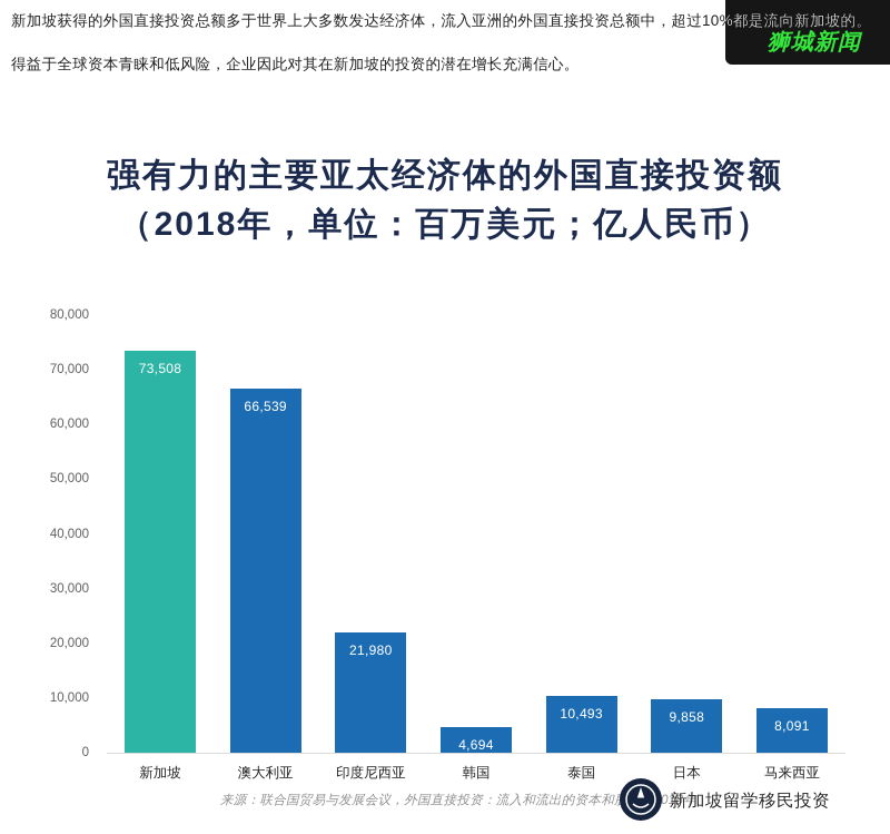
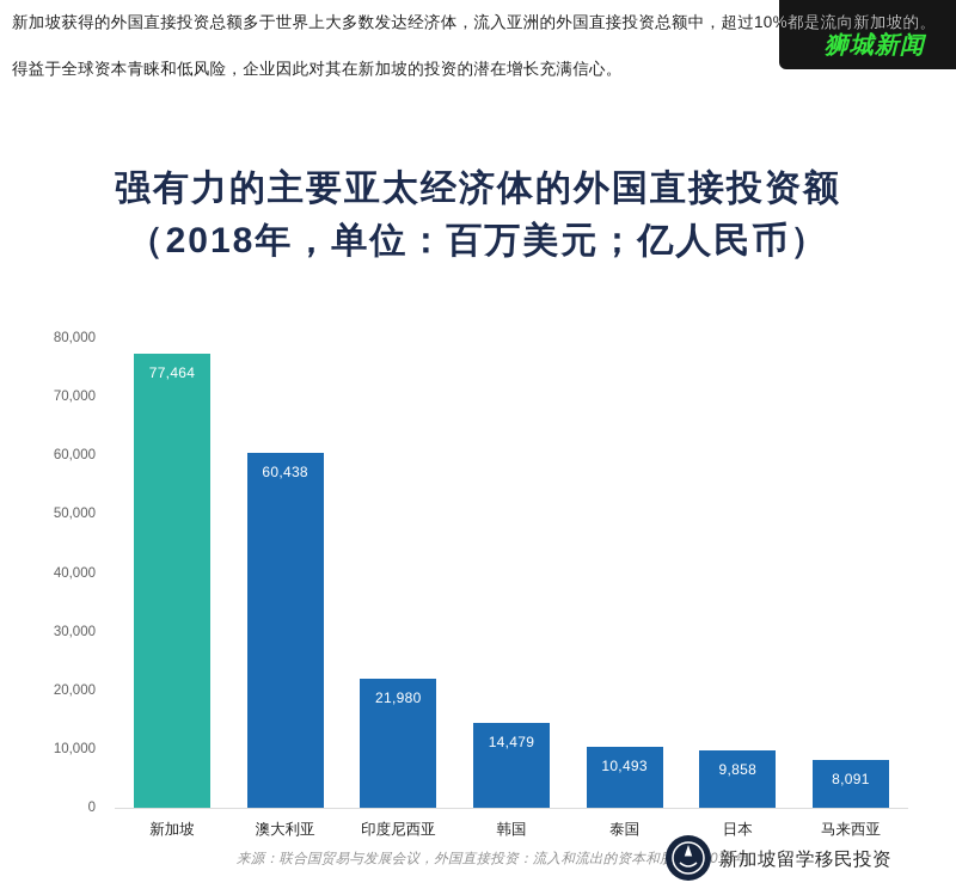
新加坡: 73,508 -> 77,464
澳大利亚: 66,539 -> 60,438
韩国: 4,694 -> 14,479
